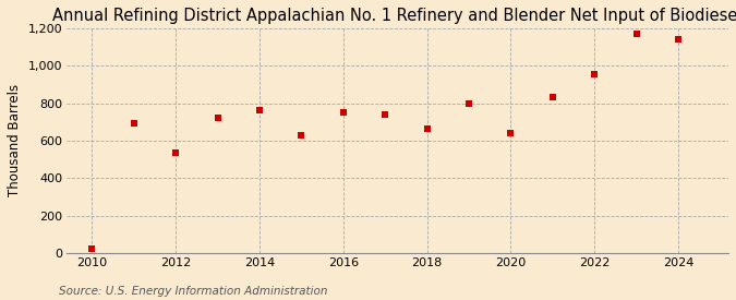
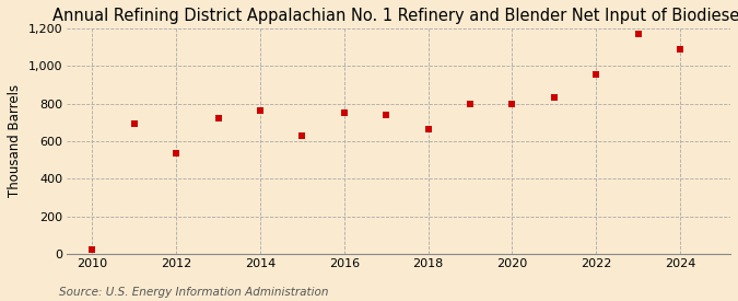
2020: 640 -> 800
2024: 1,140 -> 1,090
